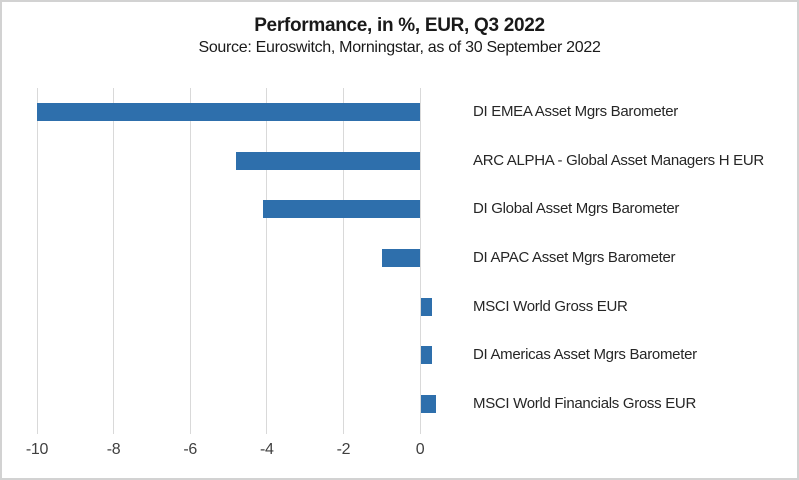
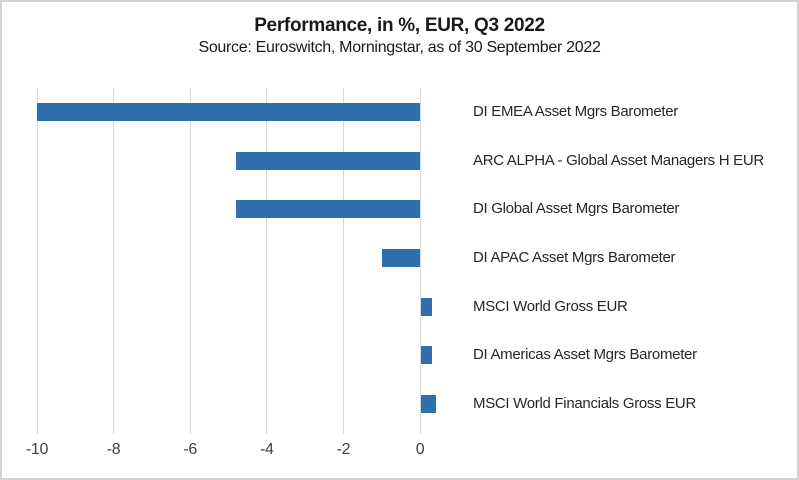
DI Global Asset Mgrs Barometer: -4.1 -> -4.8
